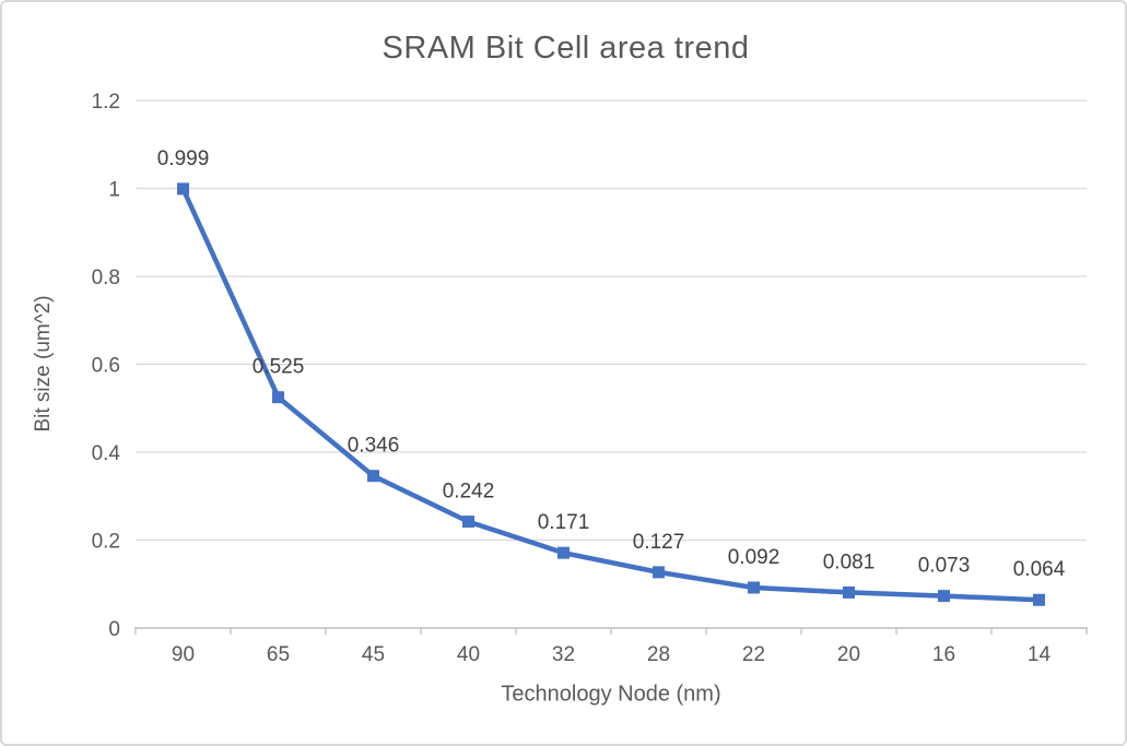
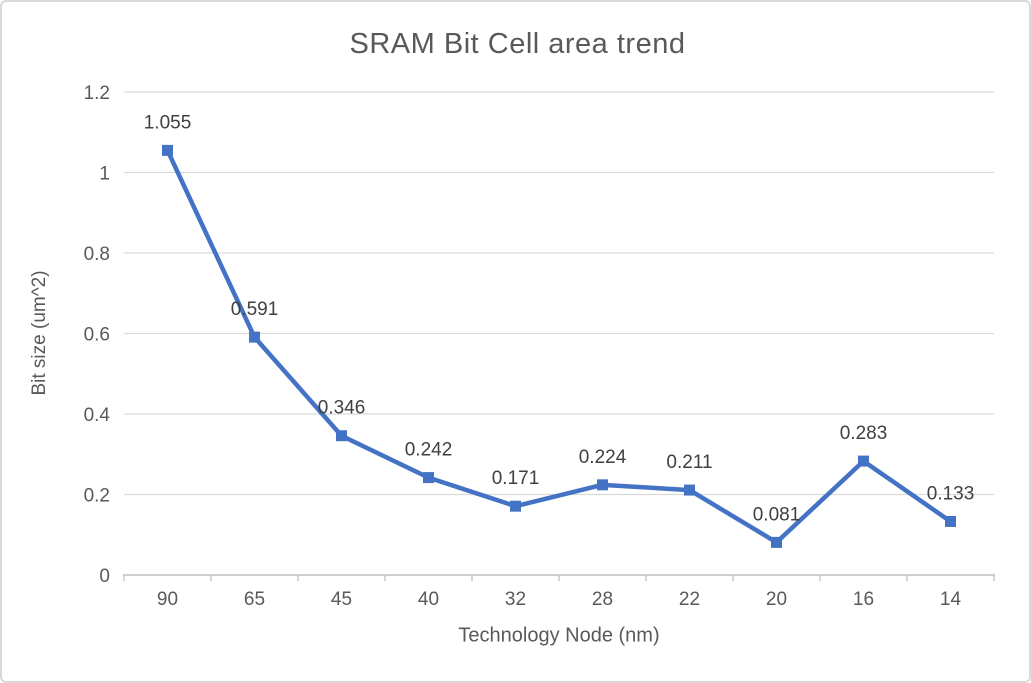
90: 0.999 -> 1.055
65: 0.525 -> 0.591
28: 0.127 -> 0.224
22: 0.092 -> 0.211
16: 0.073 -> 0.283
14: 0.064 -> 0.133
